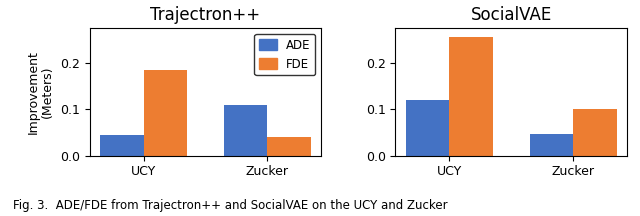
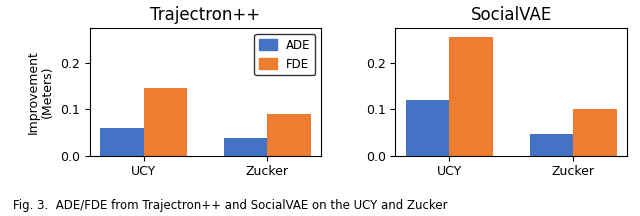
Trajectron++/ADE/UCY: 0.045 -> 0.060
Trajectron++/FDE/UCY: 0.185 -> 0.145
Trajectron++/ADE/Zucker: 0.110 -> 0.038
Trajectron++/FDE/Zucker: 0.040 -> 0.090
